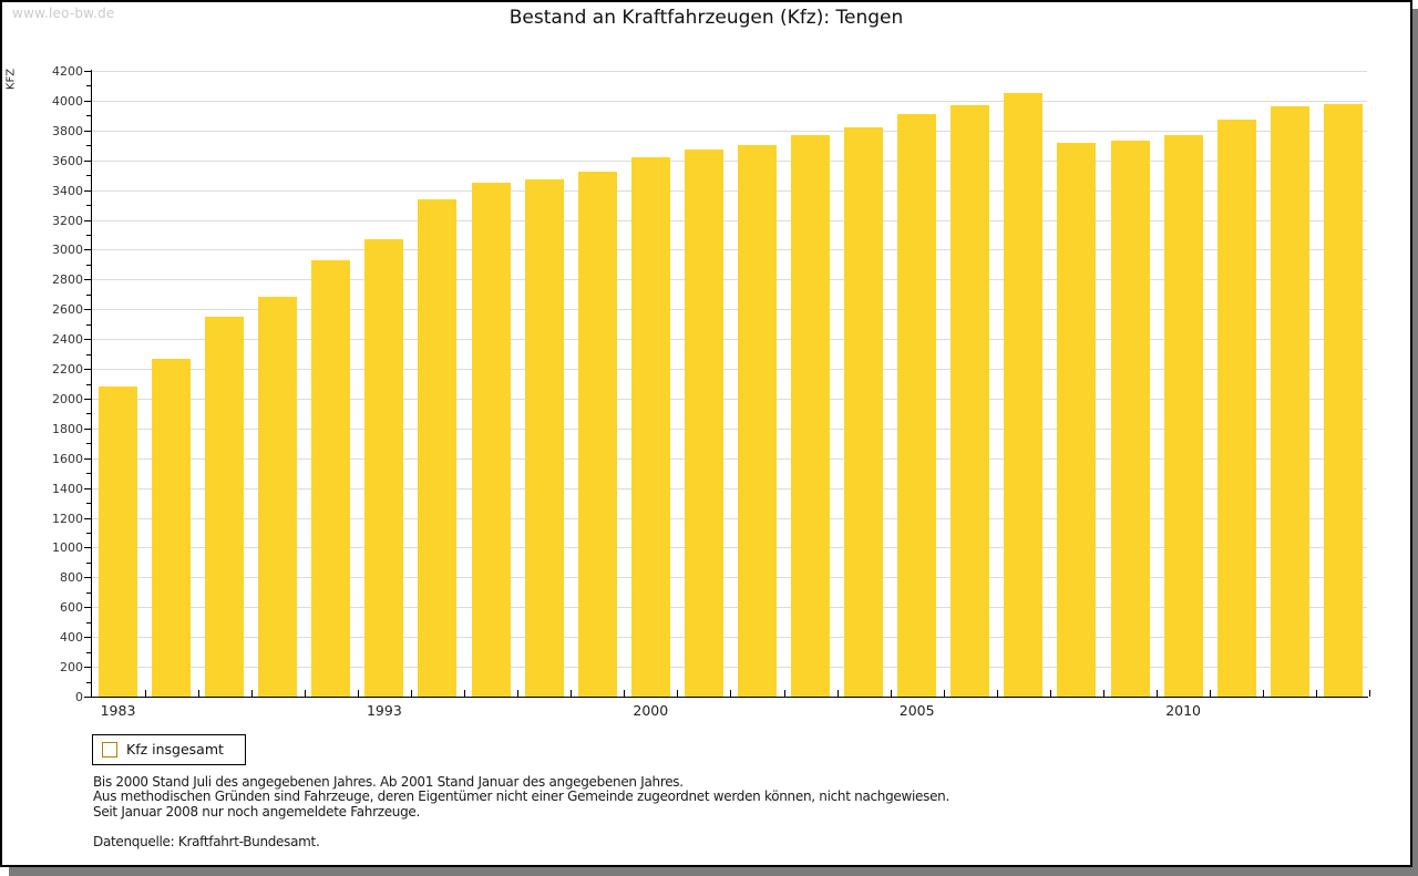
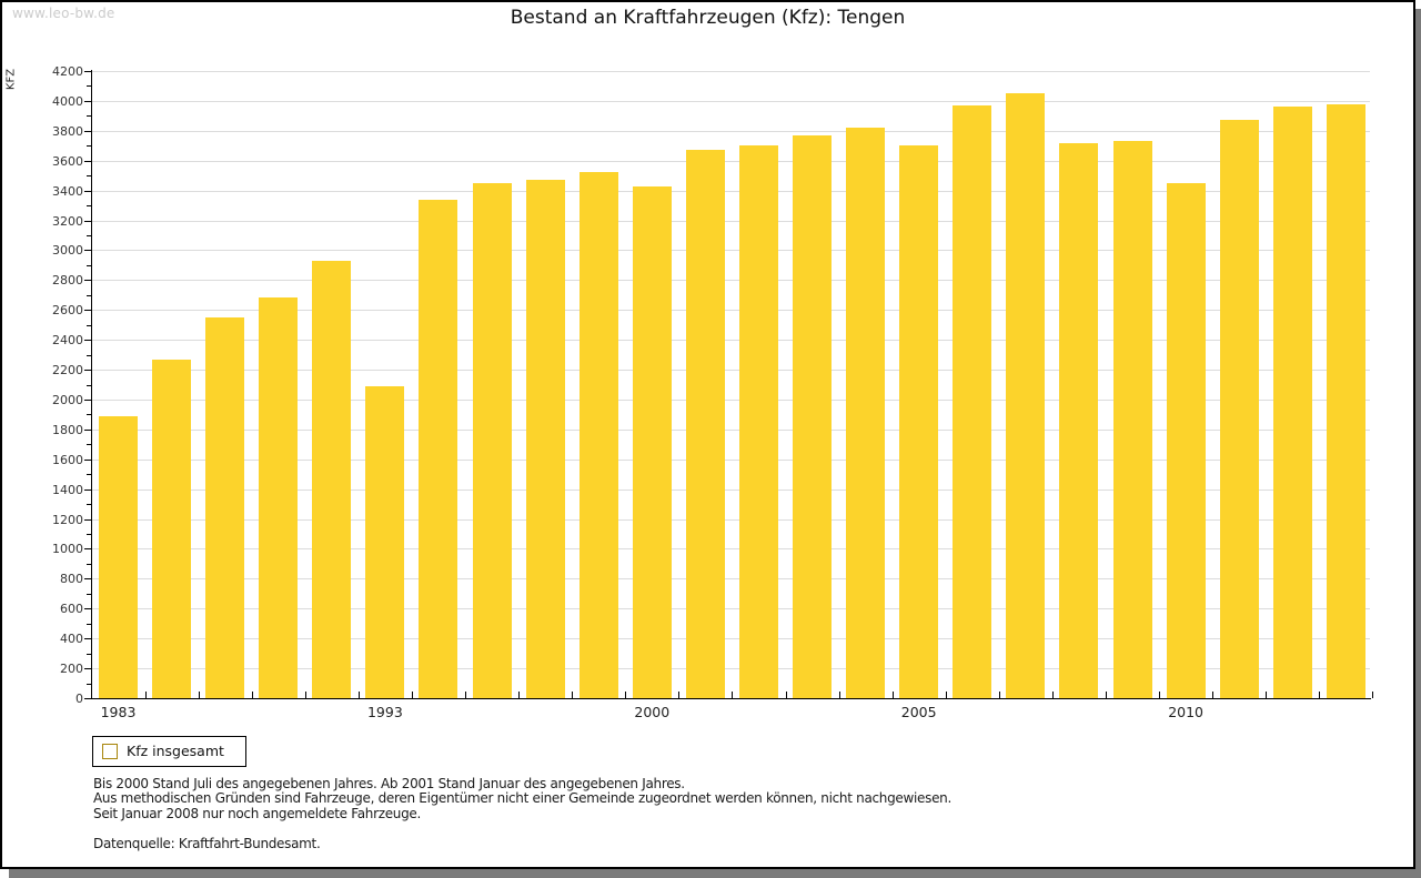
1983: 2080 -> 1890
1993: 3070 -> 2090
2000: 3620 -> 3430
2005: 3910 -> 3700
2010: 3770 -> 3450
